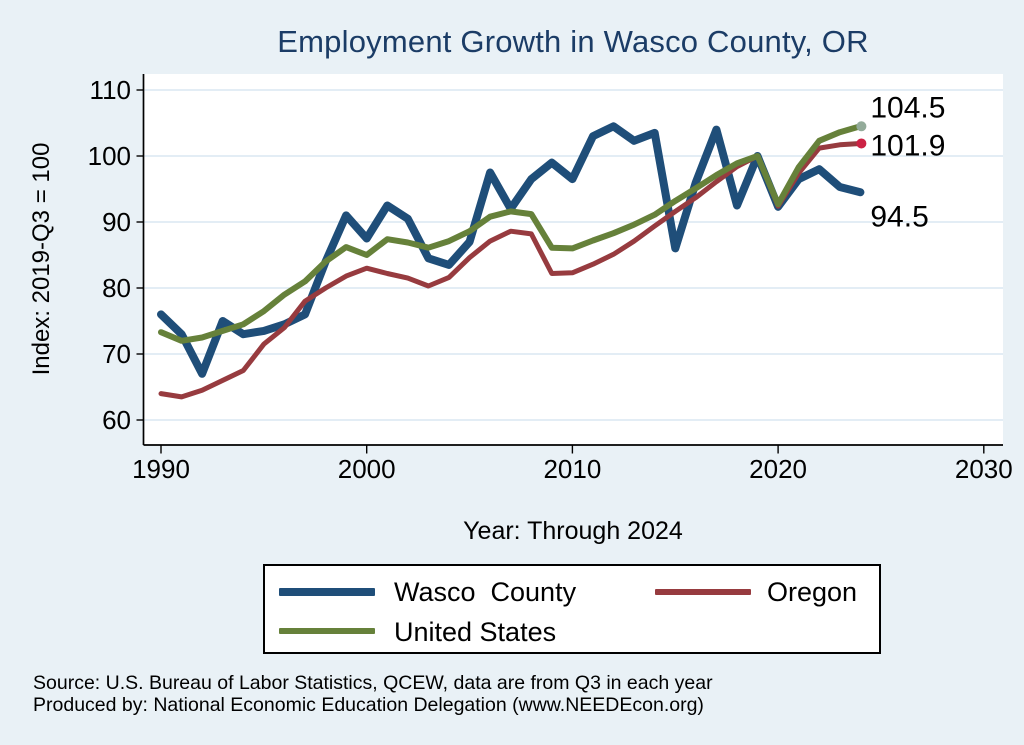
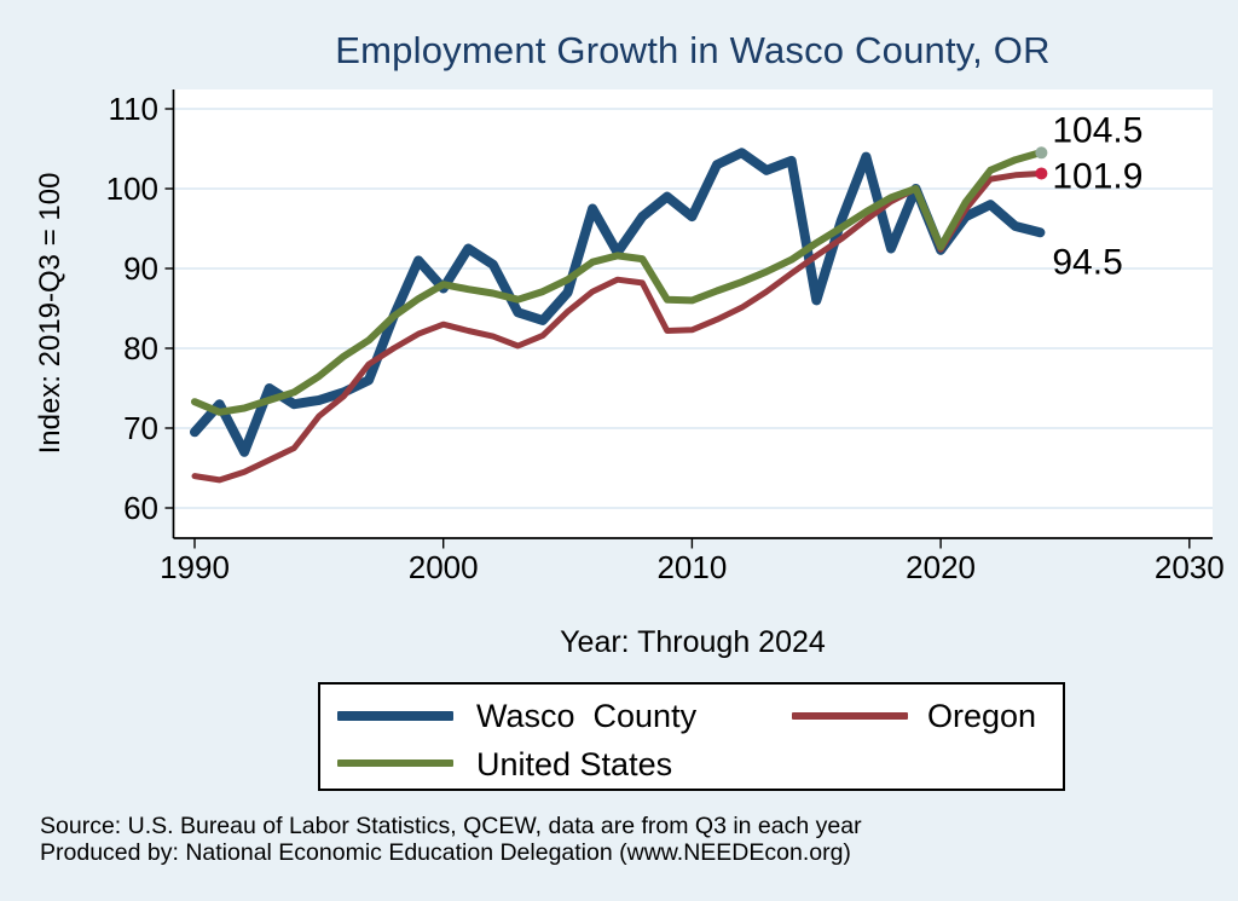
Wasco County/1990: 76 -> 70
United States/2000: 85 -> 88
